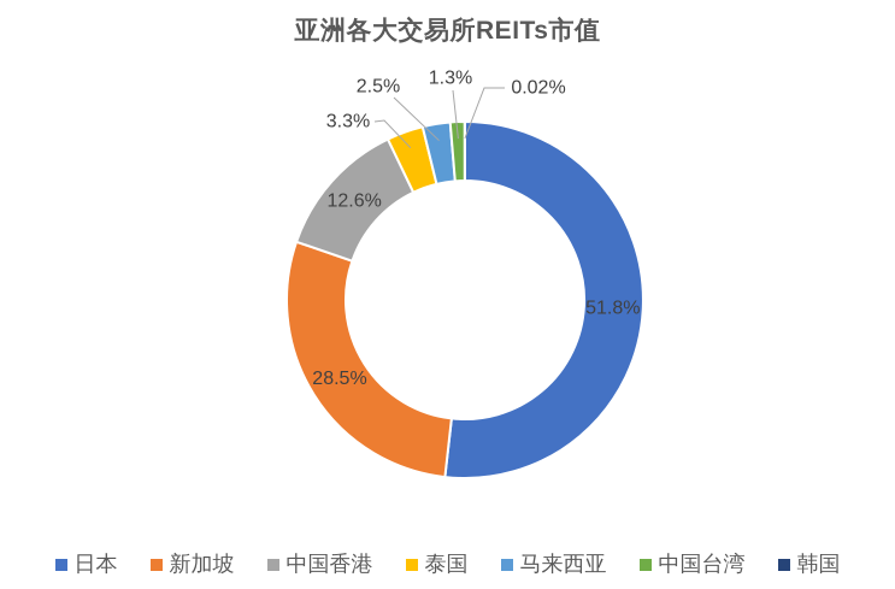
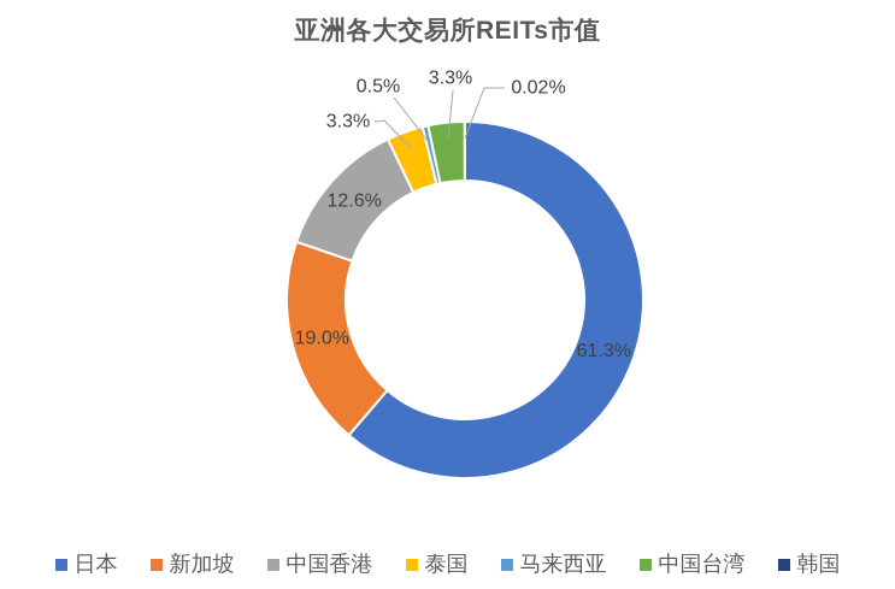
日本: 51.8% -> 61.3%
新加坡: 28.5% -> 19.0%
马来西亚: 2.5% -> 0.5%
中国台湾: 1.3% -> 3.3%
